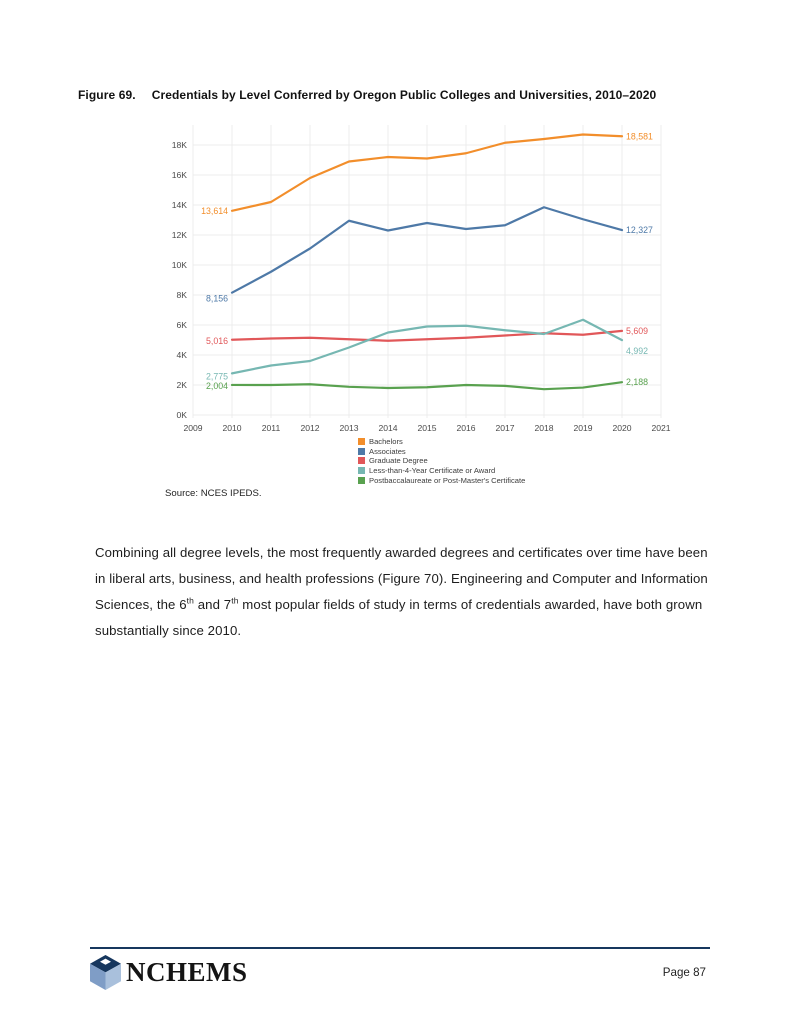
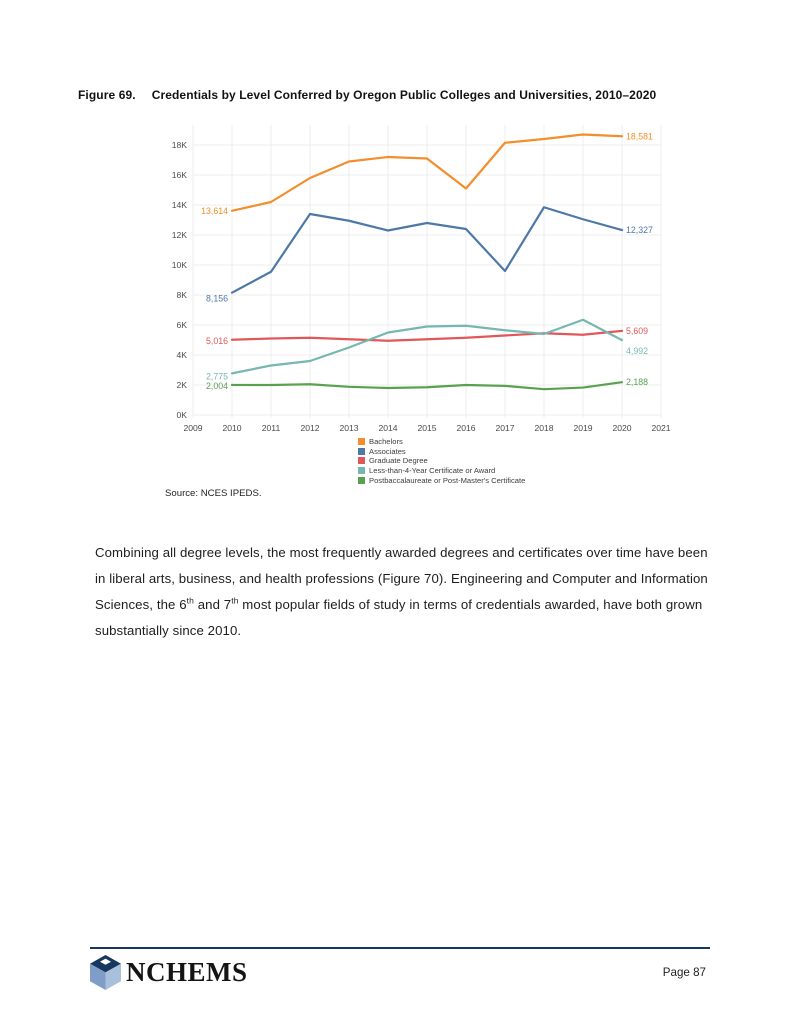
Associates/2012: 11.1K -> 13.4K
Bachelors/2016: 17.4K -> 15.1K
Associates/2017: 12.6K -> 9.6K
